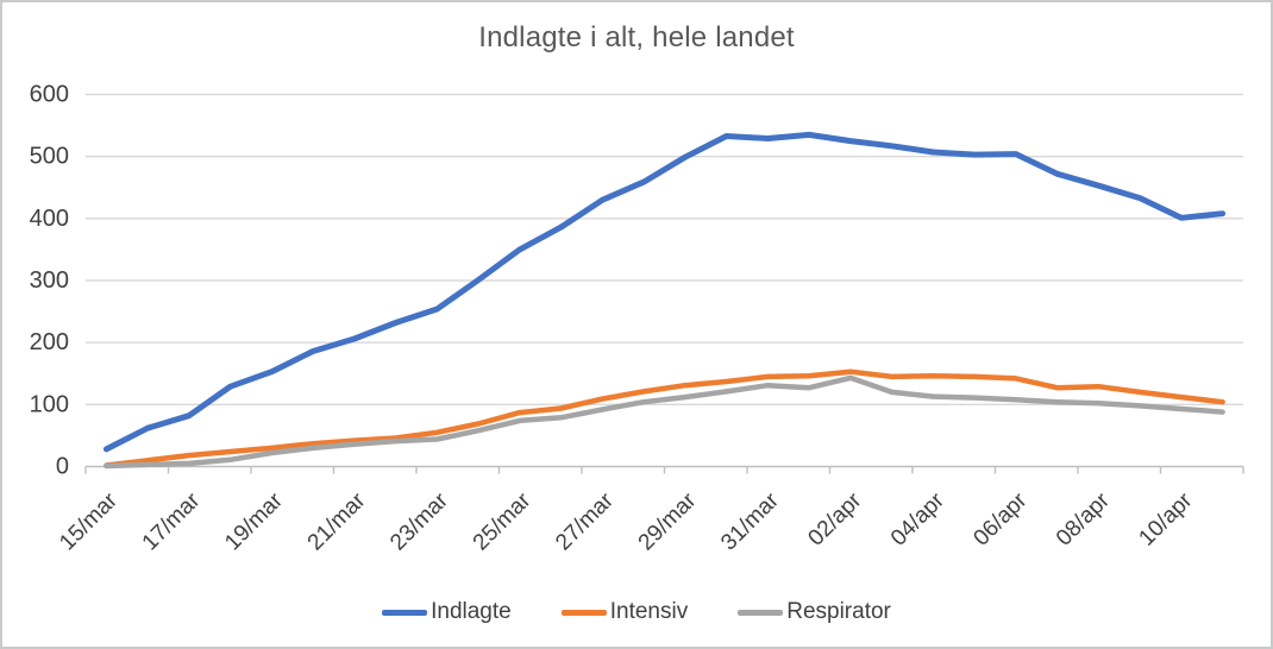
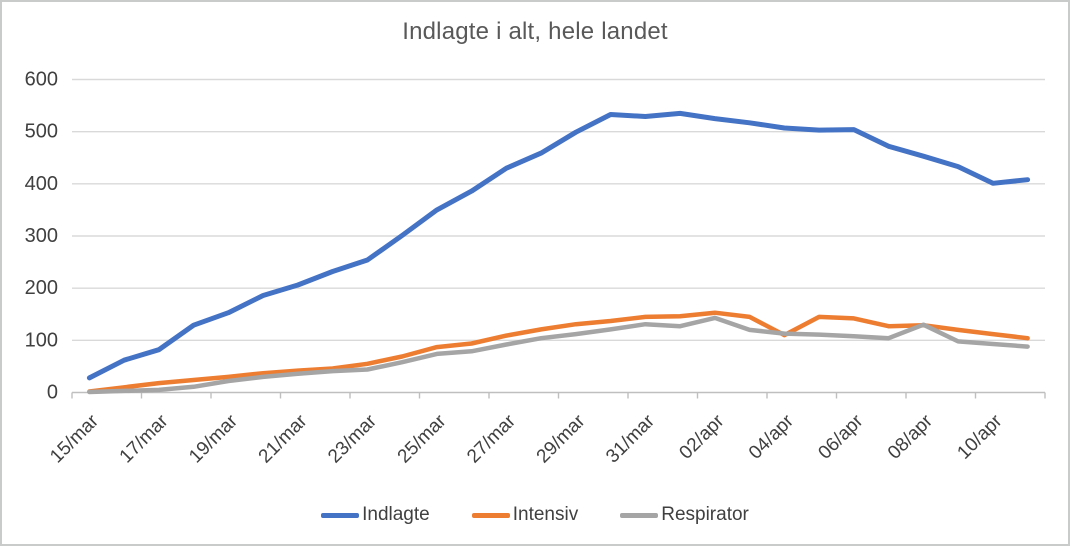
Intensiv/04/apr: 150 -> 110
Respirator/08/apr: 100 -> 130
